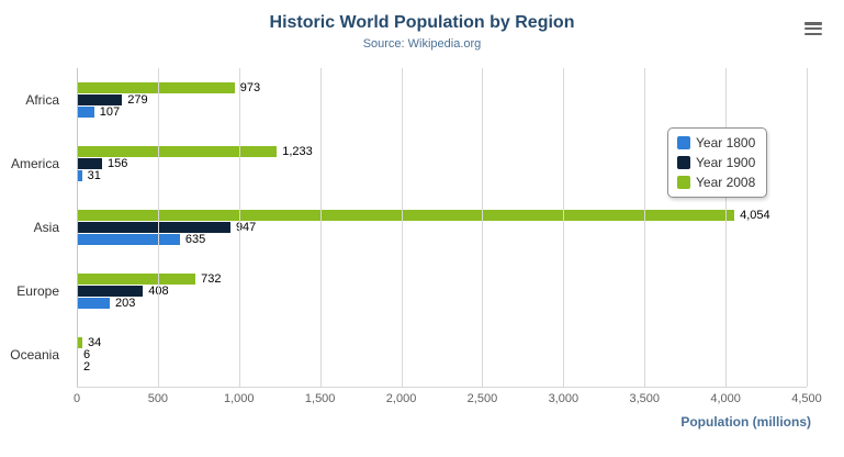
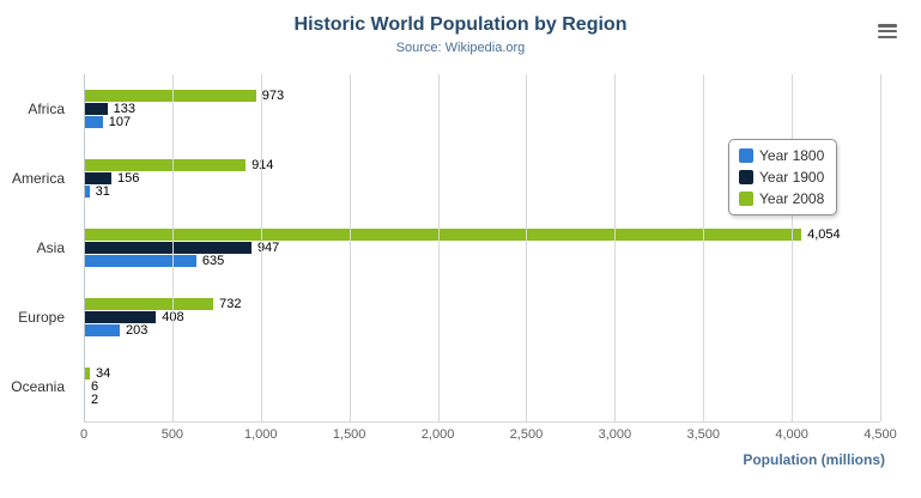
Year 1900/Africa: 279 -> 133
Year 2008/America: 1,233 -> 914
